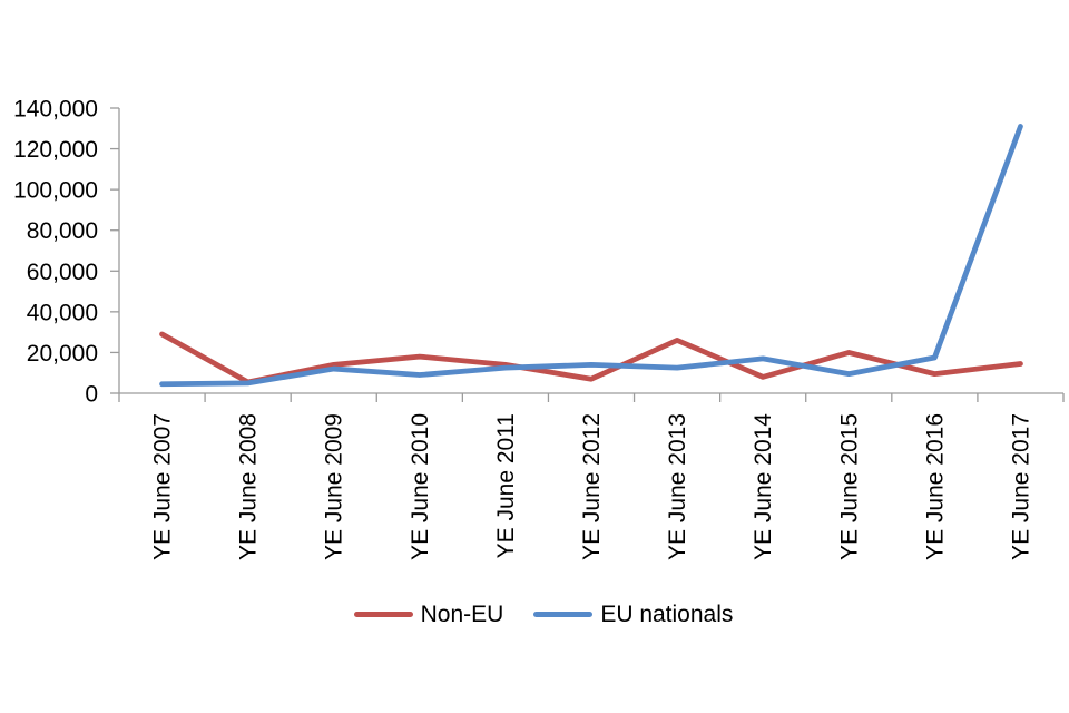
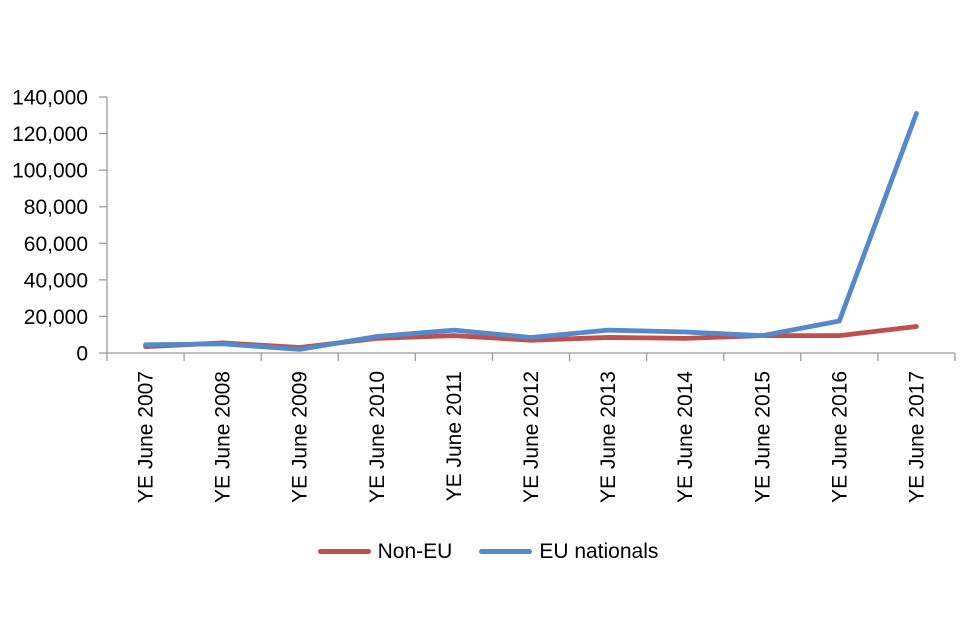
Non-EU/YE June 2007: 29000 -> 4000
Non-EU/YE June 2009: 14000 -> 3000
EU nationals/YE June 2009: 12000 -> 2000
Non-EU/YE June 2010: 18000 -> 8000
Non-EU/YE June 2011: 14000 -> 10000
EU nationals/YE June 2012: 14000 -> 8000
Non-EU/YE June 2013: 26000 -> 8000
EU nationals/YE June 2014: 17000 -> 12000
Non-EU/YE June 2015: 20000 -> 10000
